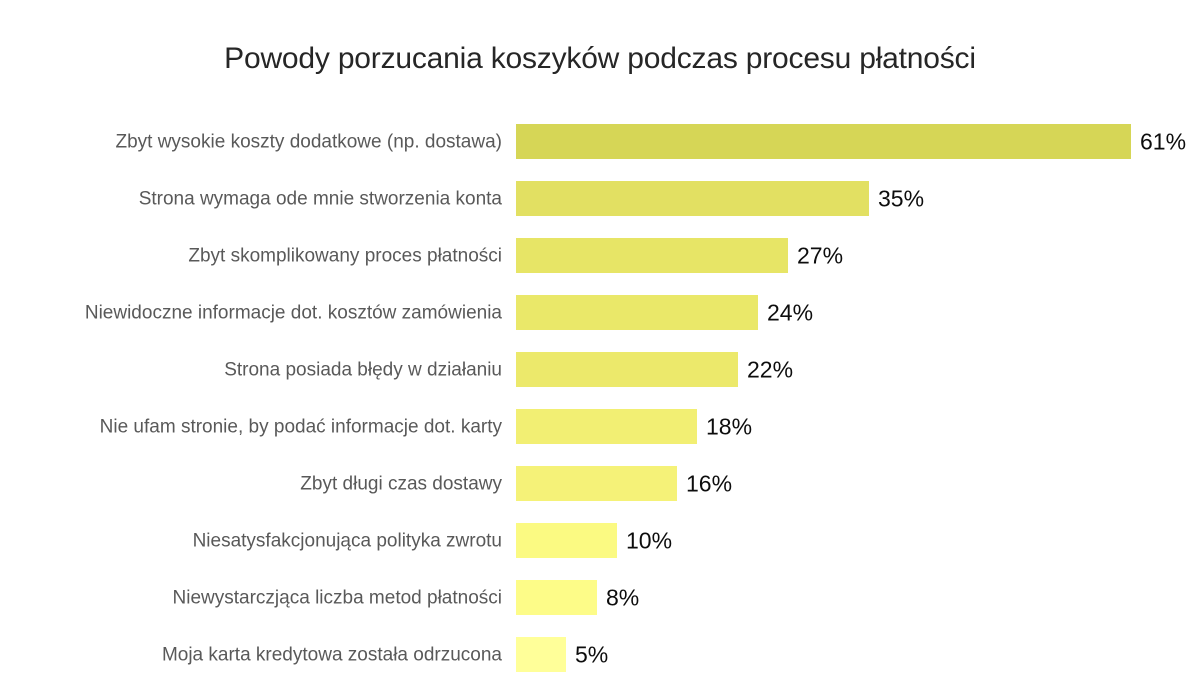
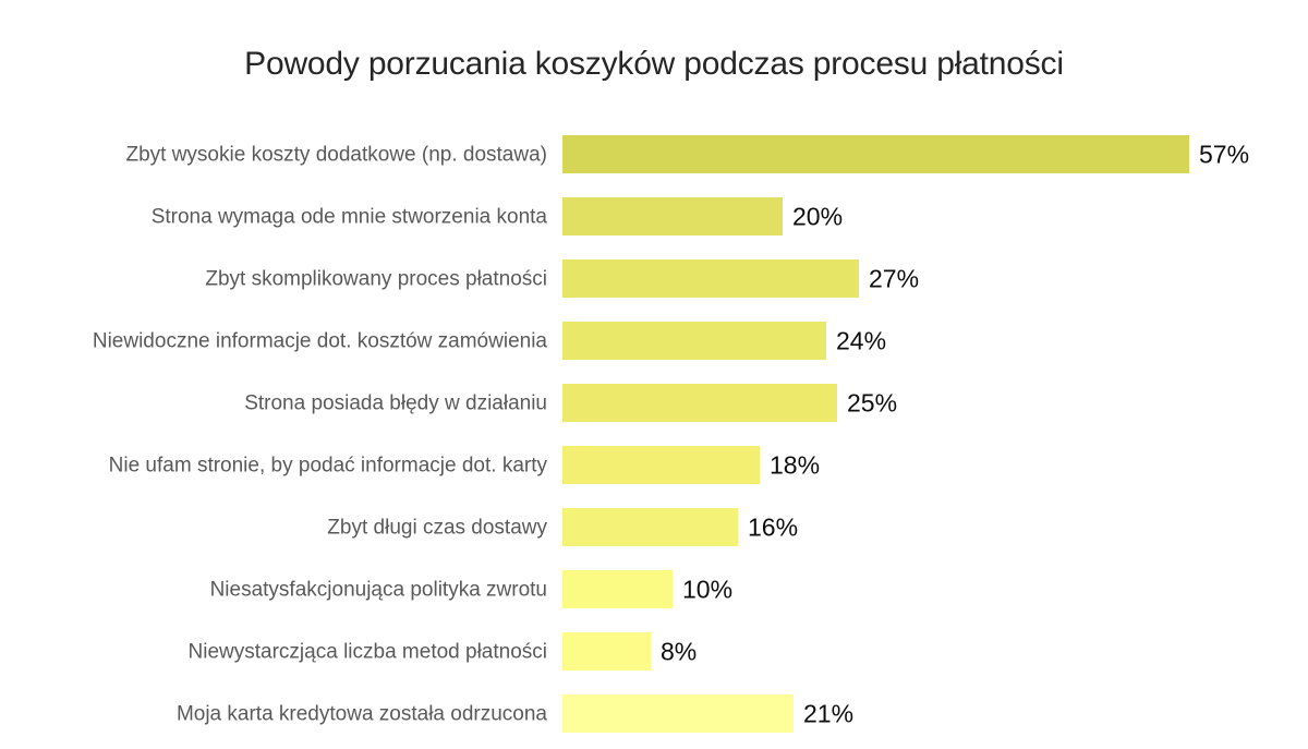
Zbyt wysokie koszty dodatkowe (np. dostawa): 61% -> 57%
Strona wymaga ode mnie stworzenia konta: 35% -> 20%
Strona posiada błędy w działaniu: 22% -> 25%
Moja karta kredytowa została odrzucona: 5% -> 21%
